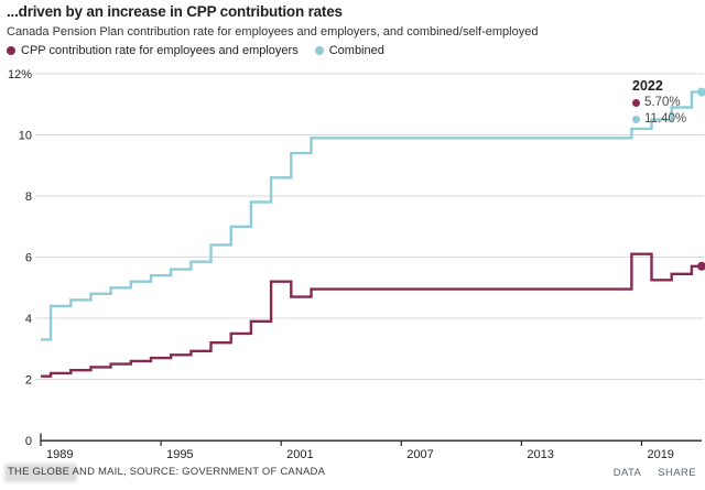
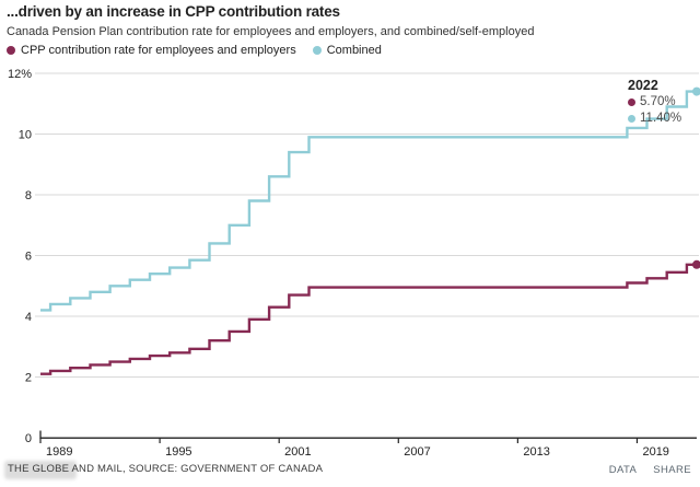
Combined/1989: 3.3% -> 4.2%
CPP contribution rate for employees and employers/2001: 5.2% -> 4.3%
CPP contribution rate for employees and employers/2019: 6.1% -> 5.1%
